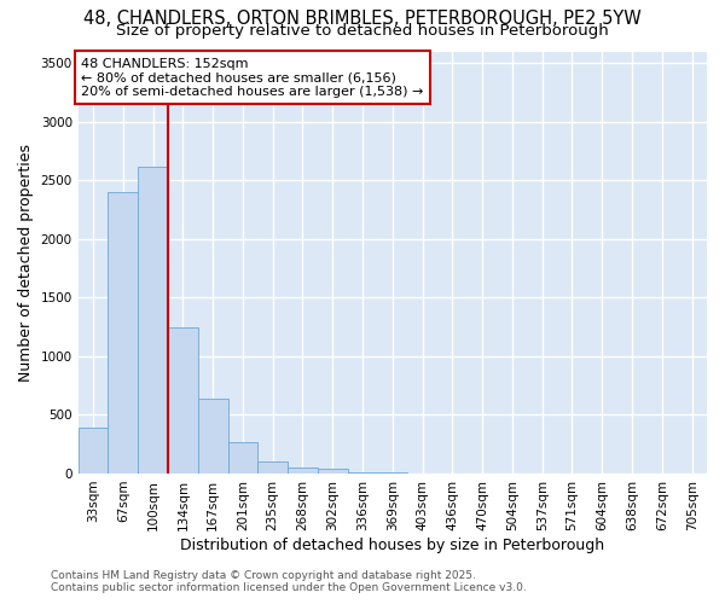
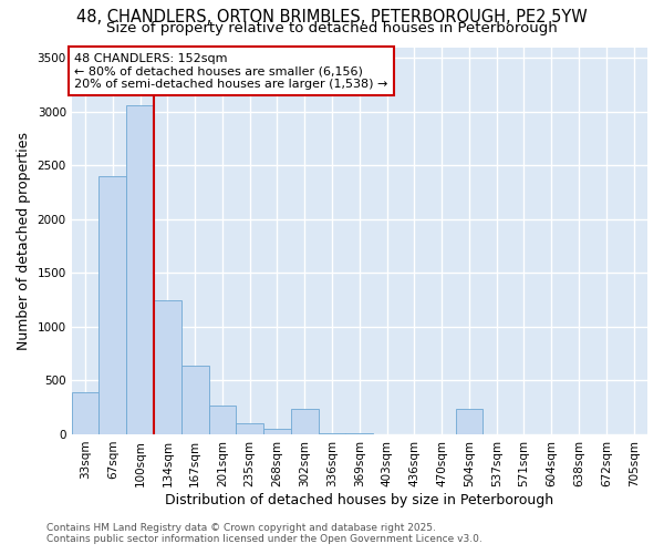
100sqm: 2620 -> 3060
302sqm: 40 -> 240
504sqm: 0 -> 240
